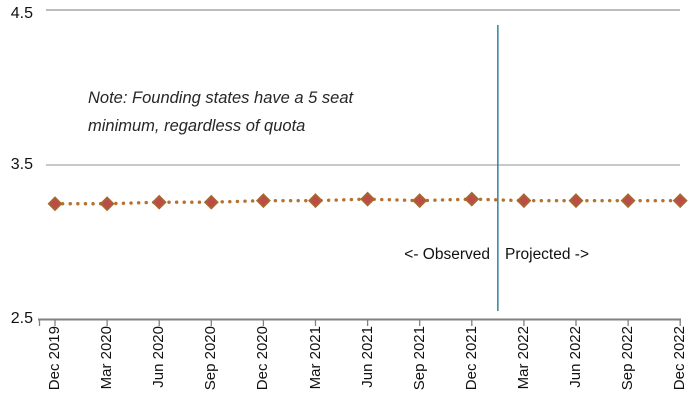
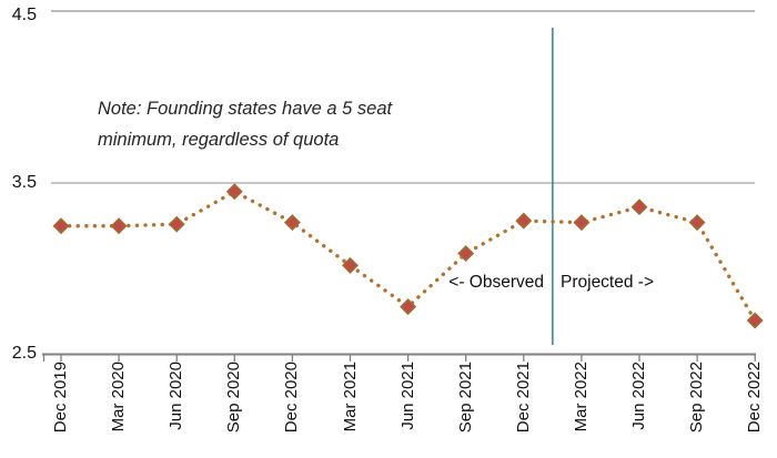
Sep 2020: 3.26 -> 3.45
Mar 2021: 3.27 -> 3.02
Jun 2021: 3.28 -> 2.78
Sep 2021: 3.27 -> 3.09
Jun 2022: 3.27 -> 3.36
Dec 2022: 3.27 -> 2.70
